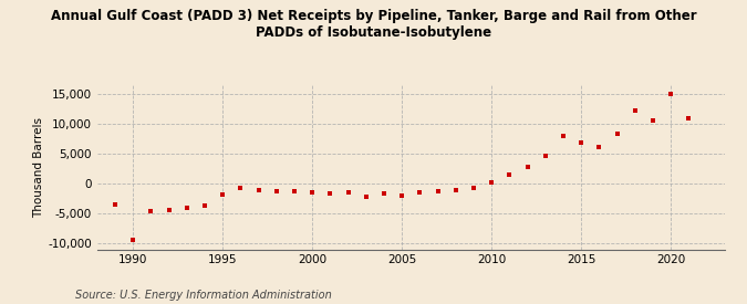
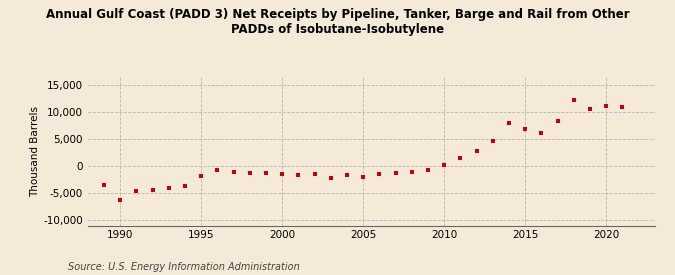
1990: -9,400 -> -6,200
2020: 15,000 -> 11,100
